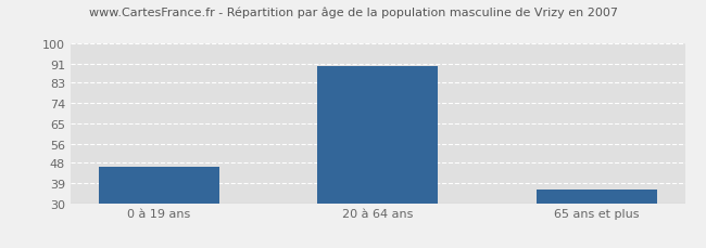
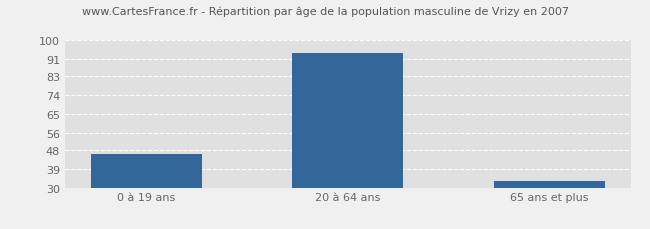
20 à 64 ans: 90 -> 94
65 ans et plus: 36 -> 33
